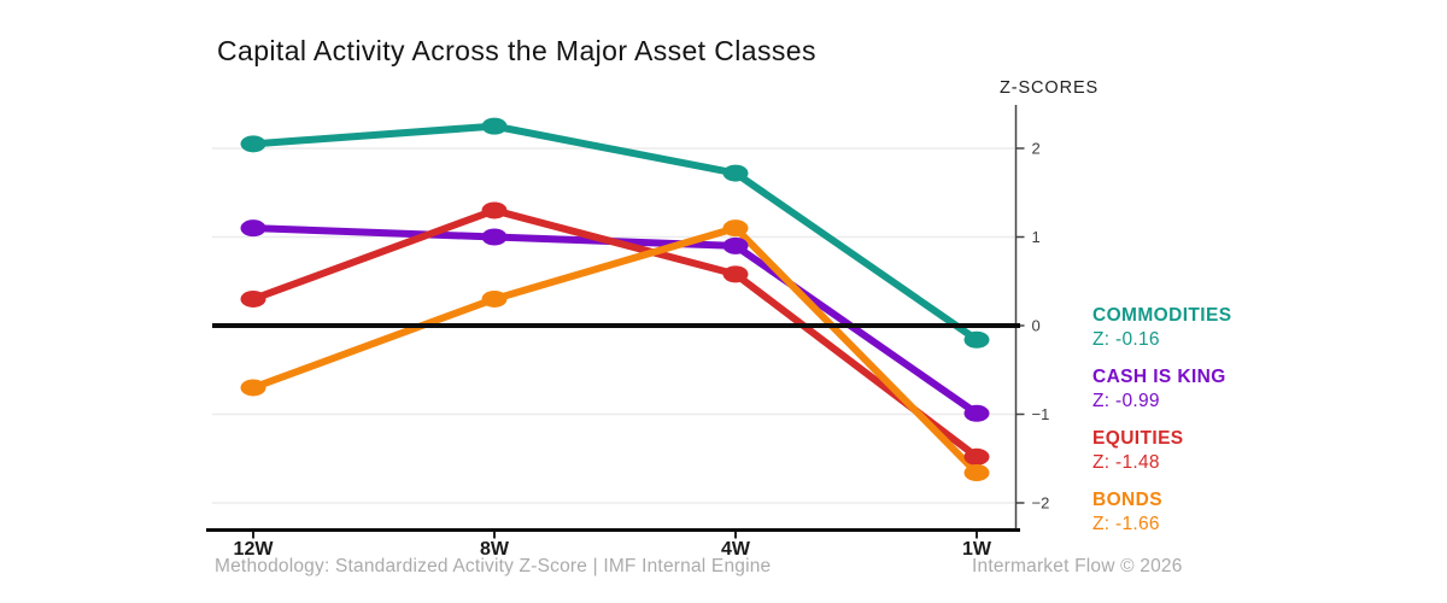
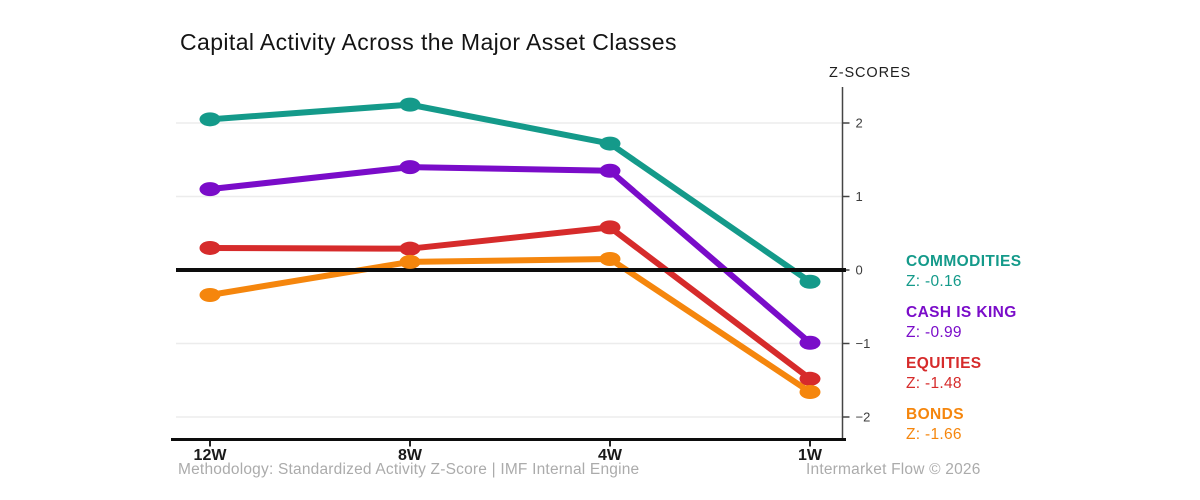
BONDS/12W: -0.7 -> -0.3
CASH IS KING/8W: 1.0 -> 1.4
EQUITIES/8W: 1.3 -> 0.3
BONDS/8W: 0.3 -> 0.1
CASH IS KING/4W: 0.9 -> 1.4
BONDS/4W: 1.1 -> 0.1
